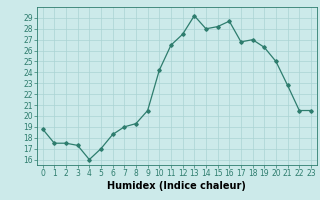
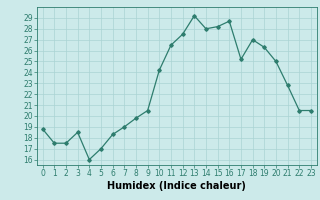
3: 17.3 -> 18.5
8: 19.3 -> 19.8
17: 26.8 -> 25.2
